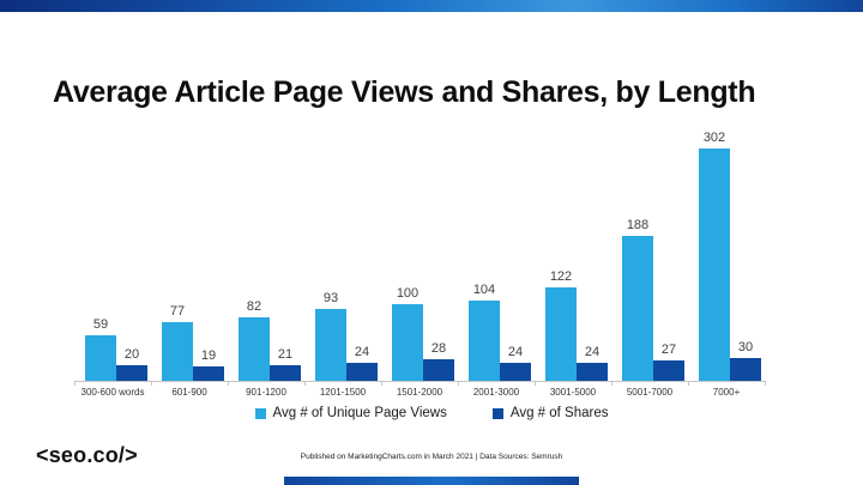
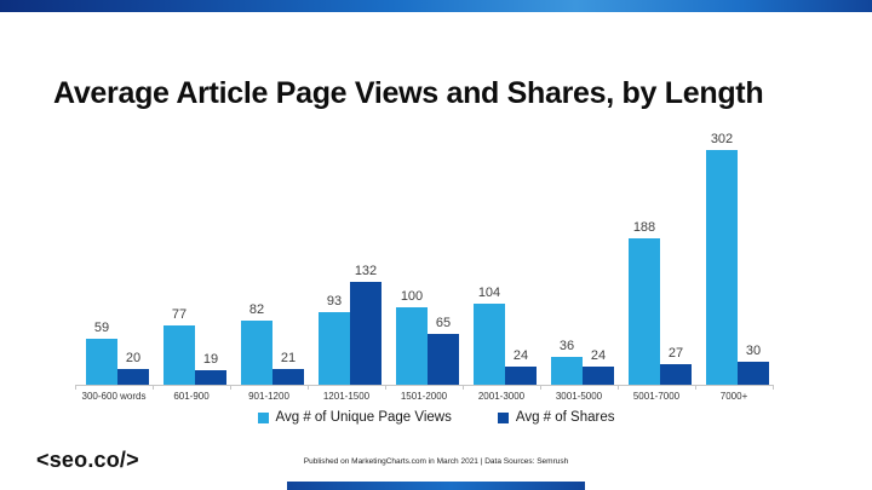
Avg # of Shares/1201-1500: 24 -> 132
Avg # of Shares/1501-2000: 28 -> 65
Avg # of Unique Page Views/3001-5000: 122 -> 36
